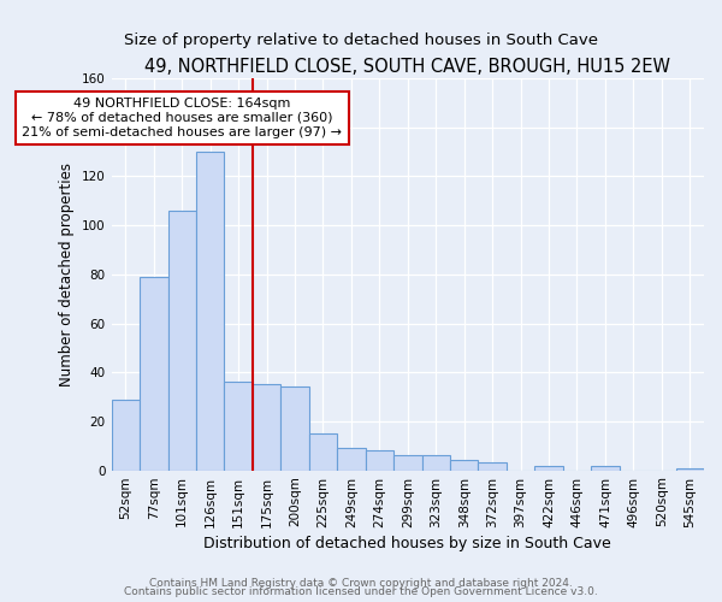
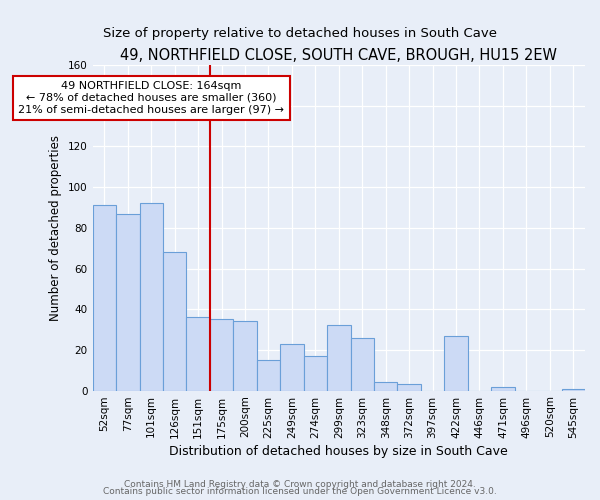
52sqm: 29 -> 91
77sqm: 79 -> 87
101sqm: 106 -> 92
126sqm: 130 -> 68
249sqm: 9 -> 23
274sqm: 8 -> 17
299sqm: 6 -> 32
323sqm: 6 -> 26
422sqm: 2 -> 27
